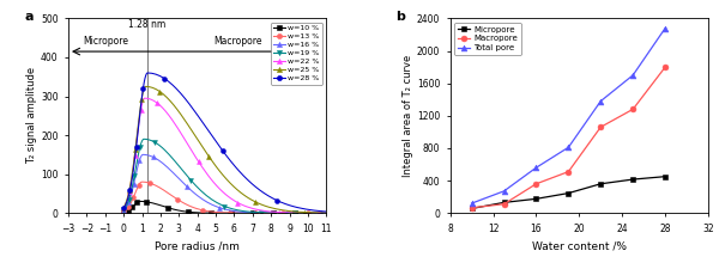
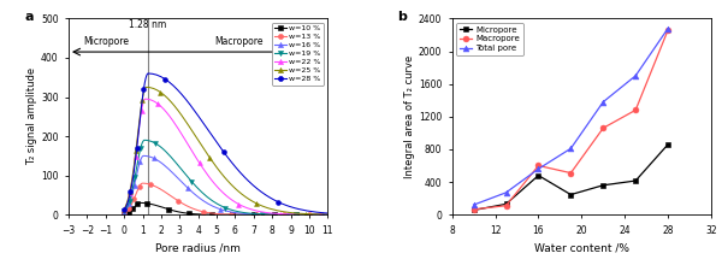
Micropore/16: 180 -> 480
Macropore/16: 360 -> 600
Micropore/28: 450 -> 860
Macropore/28: 1800 -> 2260
